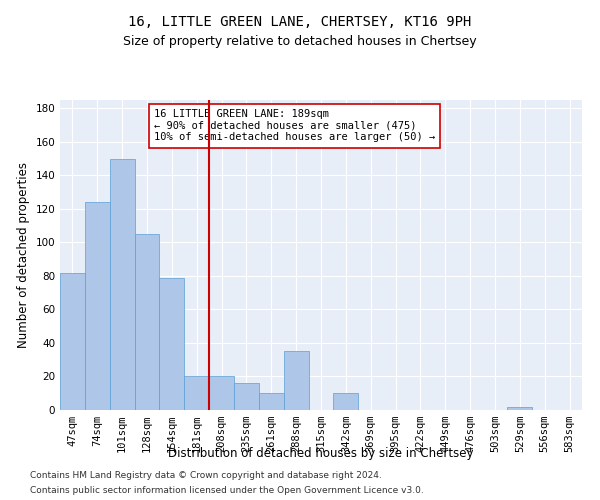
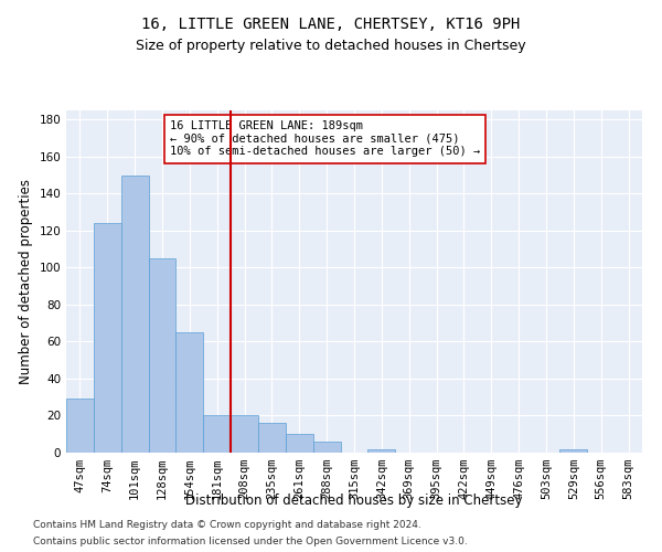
47sqm: 82 -> 29
154sqm: 79 -> 65
288sqm: 35 -> 6
342sqm: 10 -> 2
